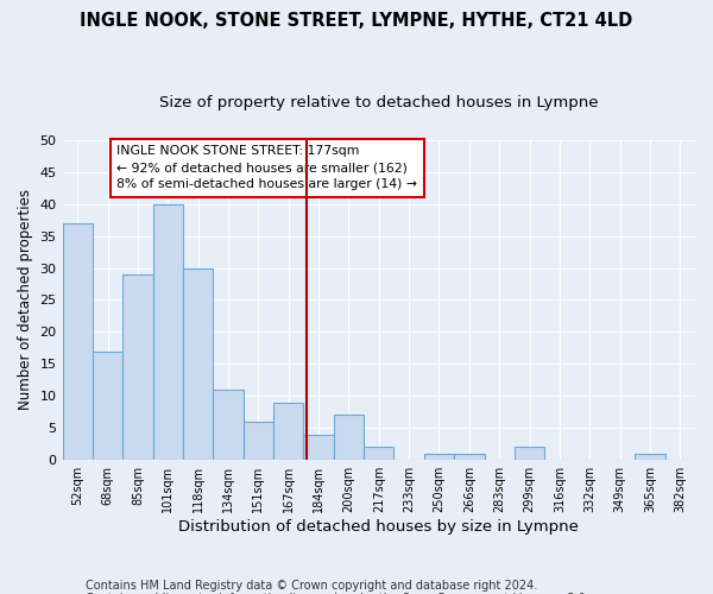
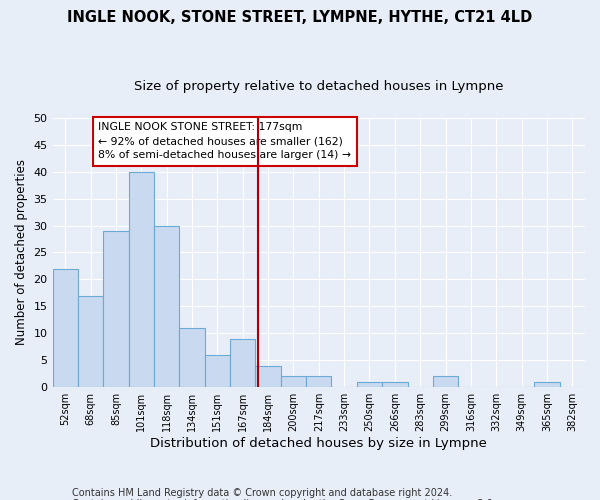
52sqm: 37 -> 22
200sqm: 7 -> 2
